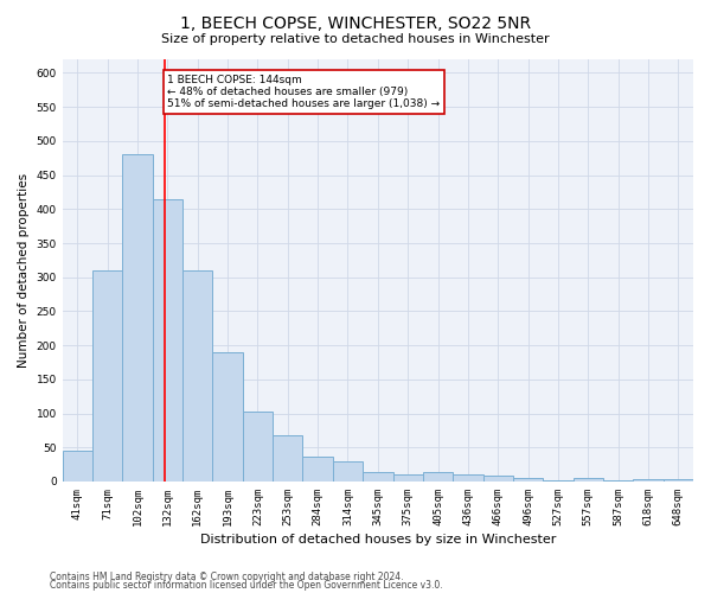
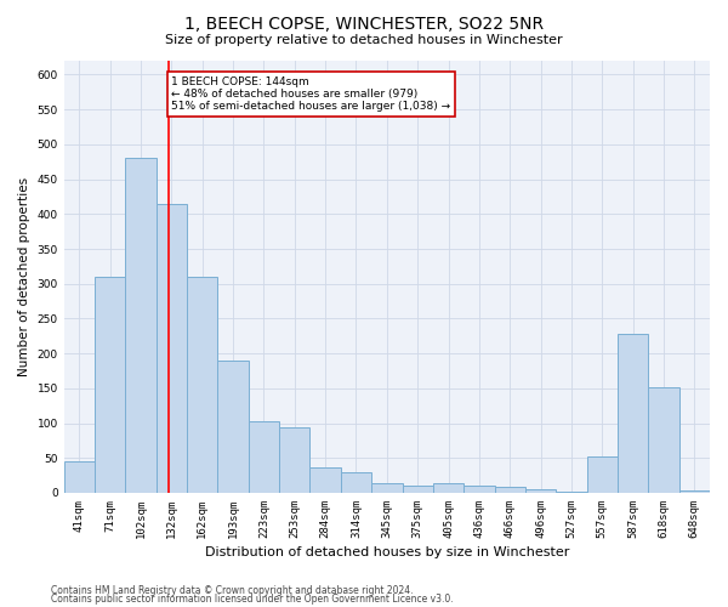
253sqm: 68 -> 94
557sqm: 5 -> 52
587sqm: 2 -> 228
618sqm: 3 -> 152
